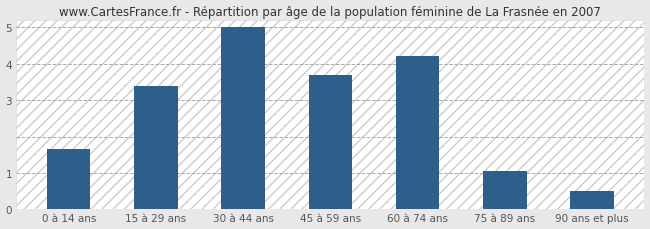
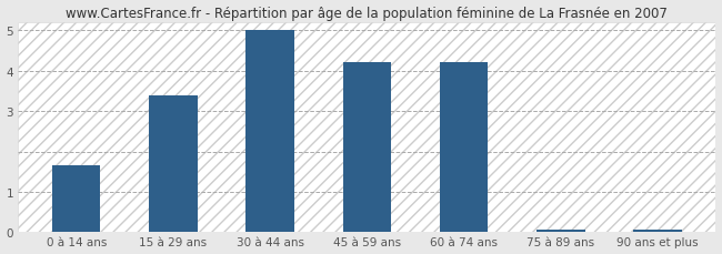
45 à 59 ans: 3.70 -> 4.20
75 à 89 ans: 1.05 -> 0.05
90 ans et plus: 0.50 -> 0.05
